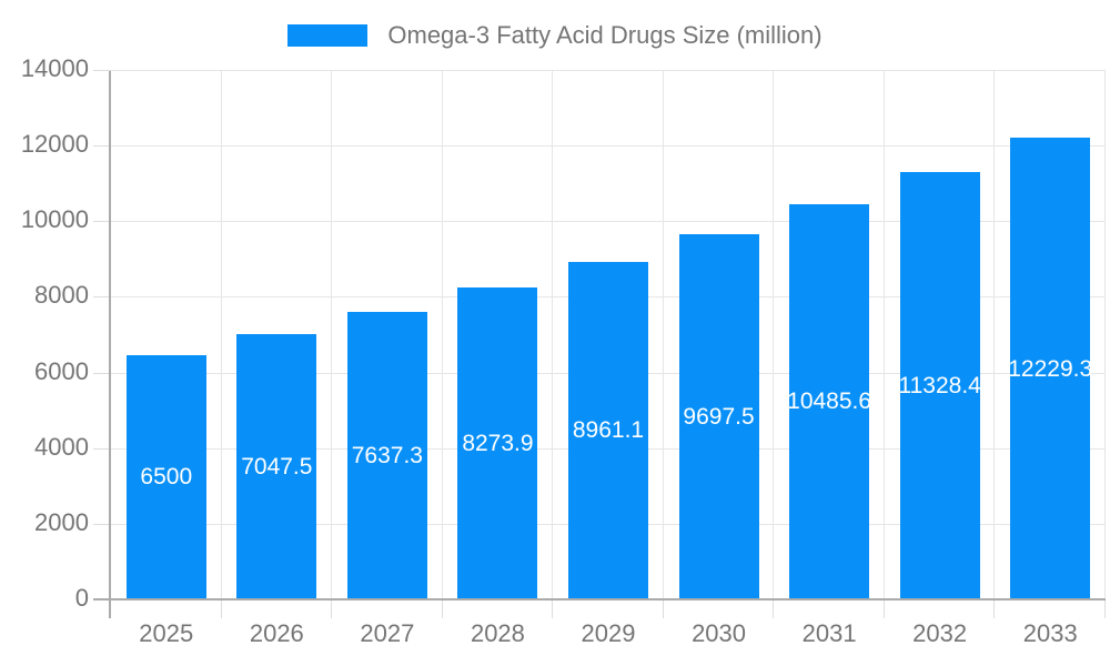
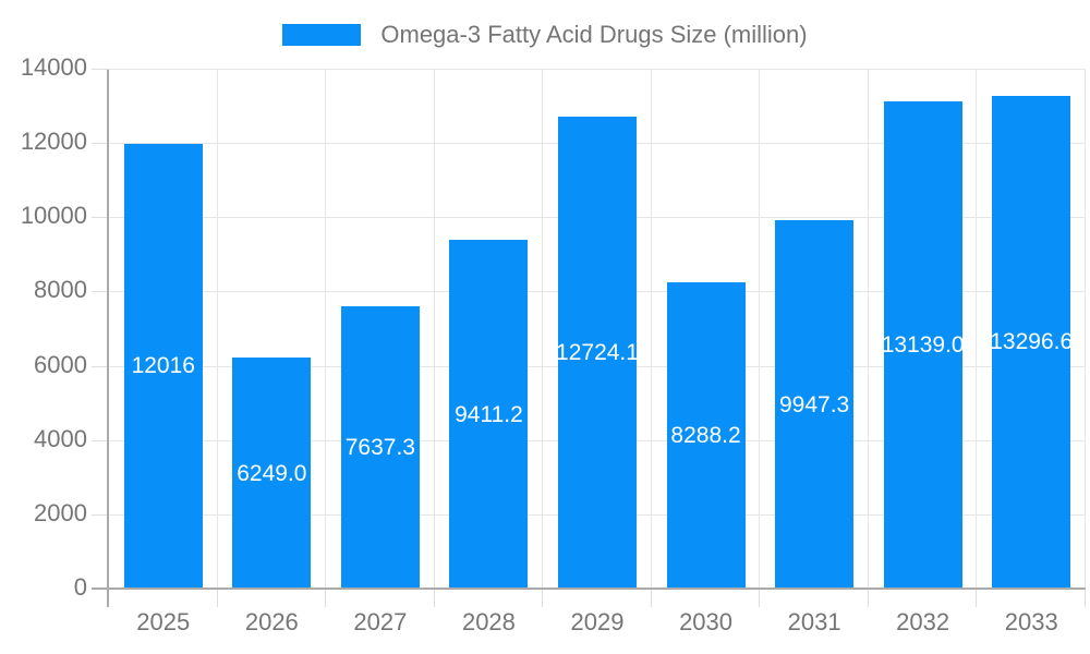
2025: 6500 -> 12016
2026: 7047.5 -> 6249.0
2028: 8273.9 -> 9411.2
2029: 8961.1 -> 12724.1
2030: 9697.5 -> 8288.2
2031: 10485.6 -> 9947.3
2032: 11328.4 -> 13139.0
2033: 12229.3 -> 13296.6
